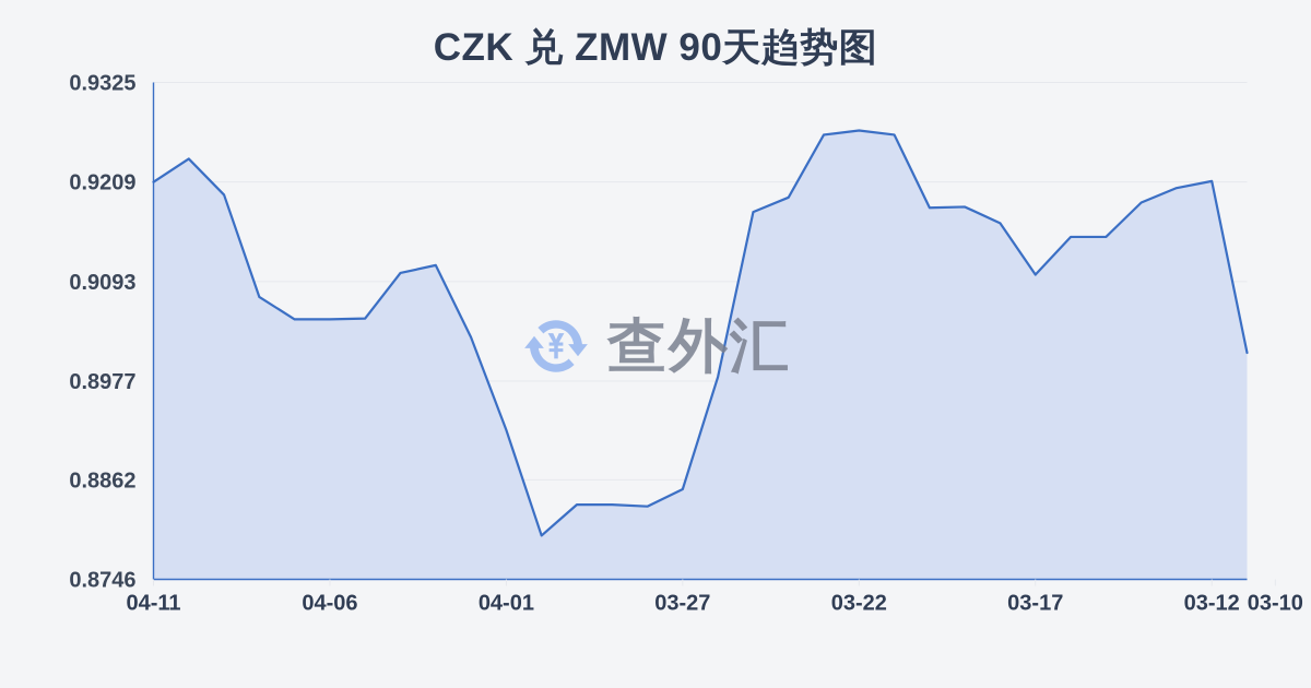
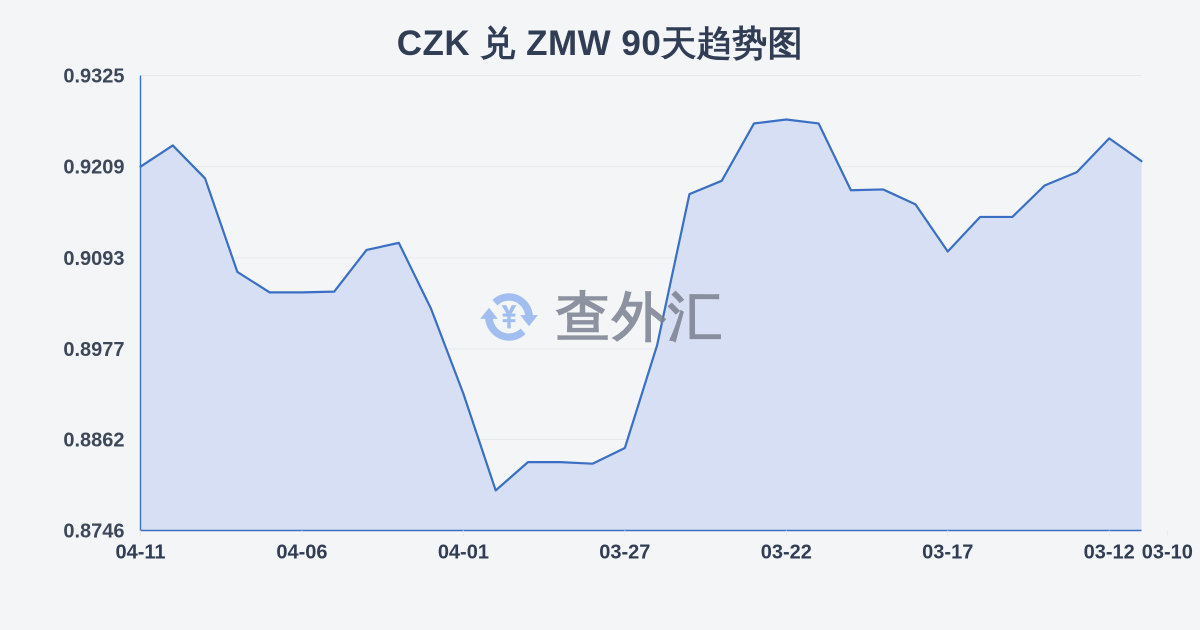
03-12: 0.921 -> 0.924
03-10: 0.901 -> 0.922
